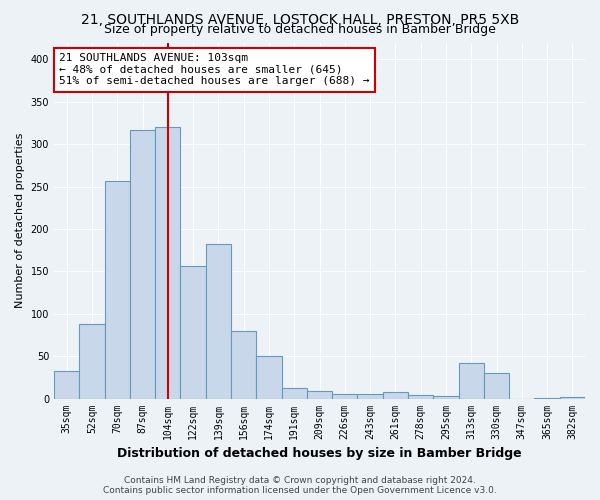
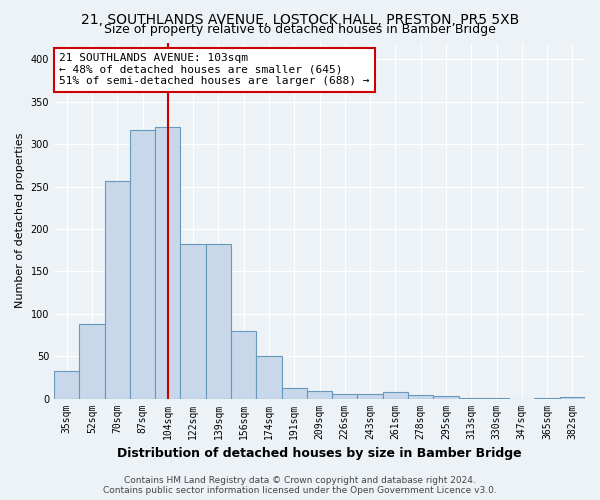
122sqm: 156 -> 182
313sqm: 42 -> 1
330sqm: 30 -> 1
